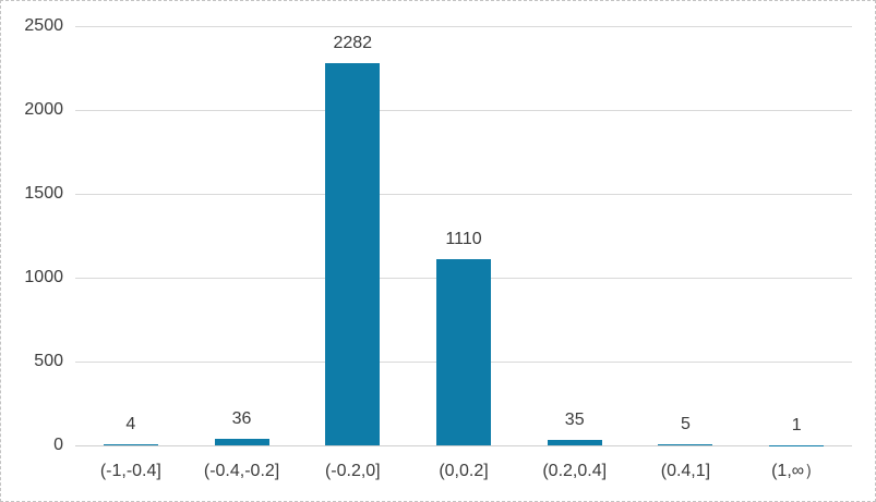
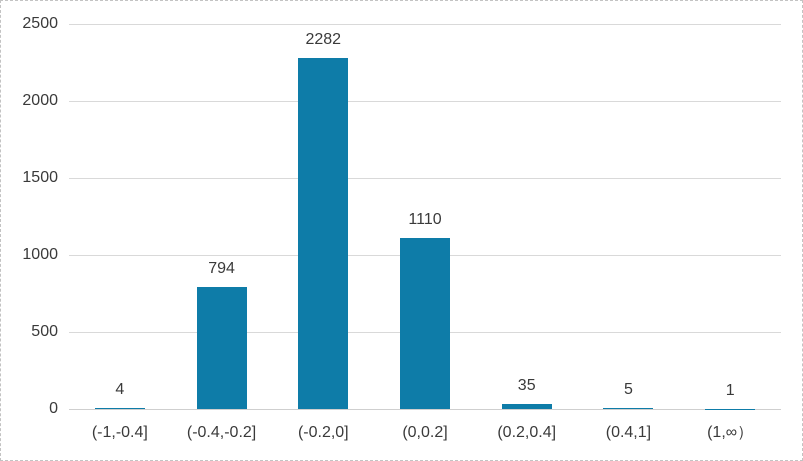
(-0.4,-0.2]: 36 -> 794
